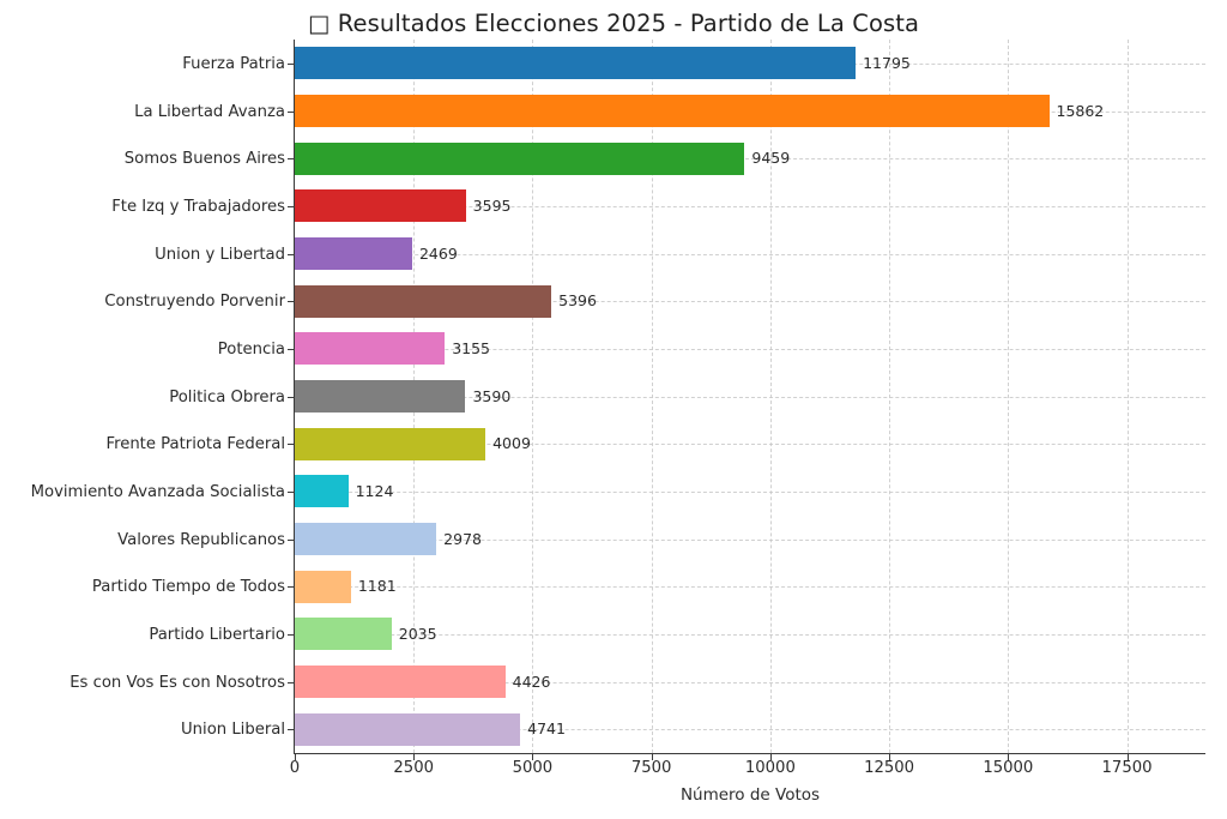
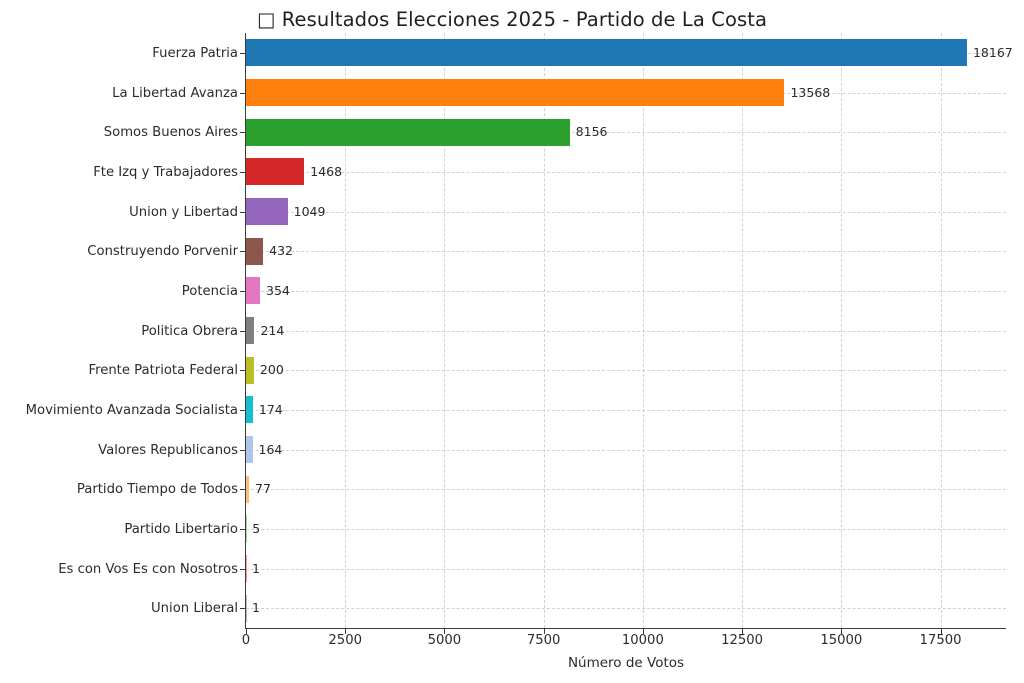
Fuerza Patria: 11795 -> 18167
La Libertad Avanza: 15862 -> 13568
Somos Buenos Aires: 9459 -> 8156
Fte Izq y Trabajadores: 3595 -> 1468
Union y Libertad: 2469 -> 1049
Construyendo Porvenir: 5396 -> 432
Potencia: 3155 -> 354
Politica Obrera: 3590 -> 214
Frente Patriota Federal: 4009 -> 200
Movimiento Avanzada Socialista: 1124 -> 174
Valores Republicanos: 2978 -> 164
Partido Tiempo de Todos: 1181 -> 77
Partido Libertario: 2035 -> 5
Es con Vos Es con Nosotros: 4426 -> 1
Union Liberal: 4741 -> 1
